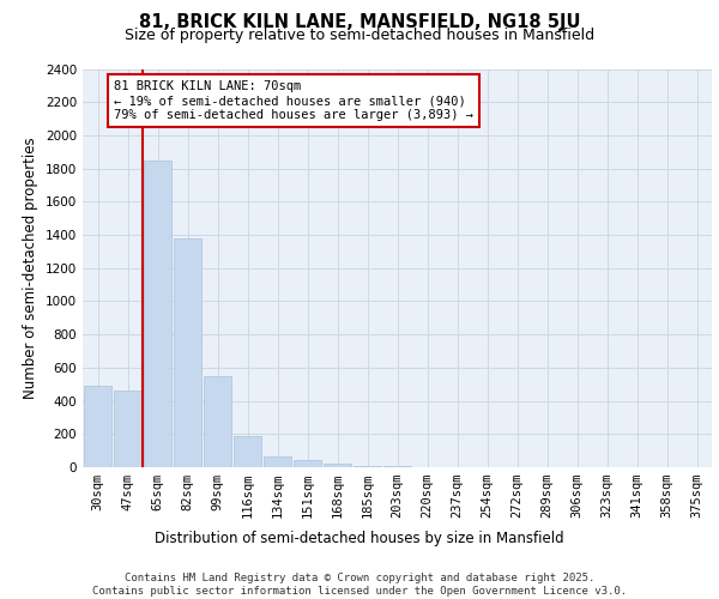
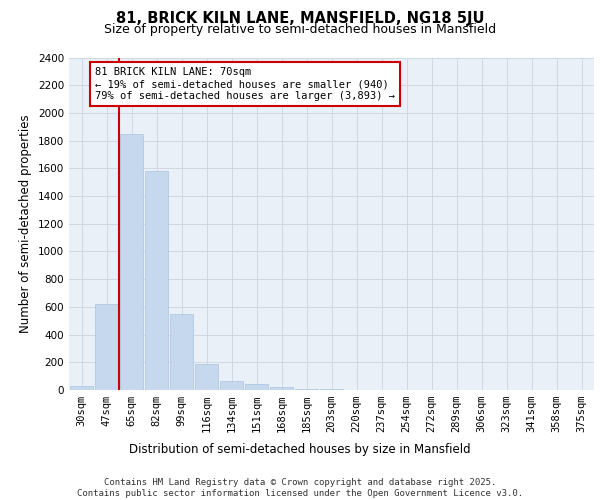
30sqm: 490 -> 30
47sqm: 460 -> 620
82sqm: 1380 -> 1580
